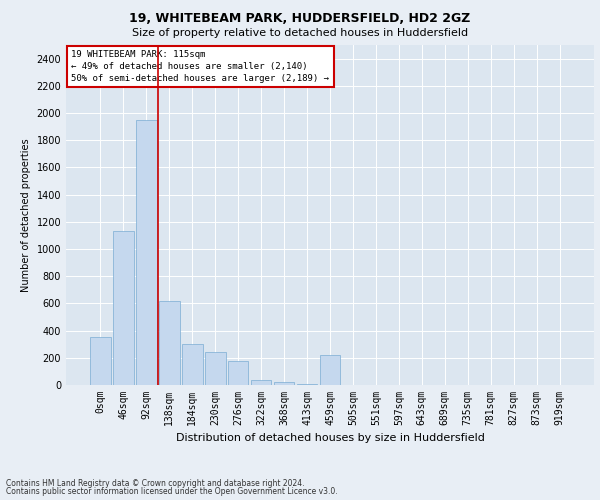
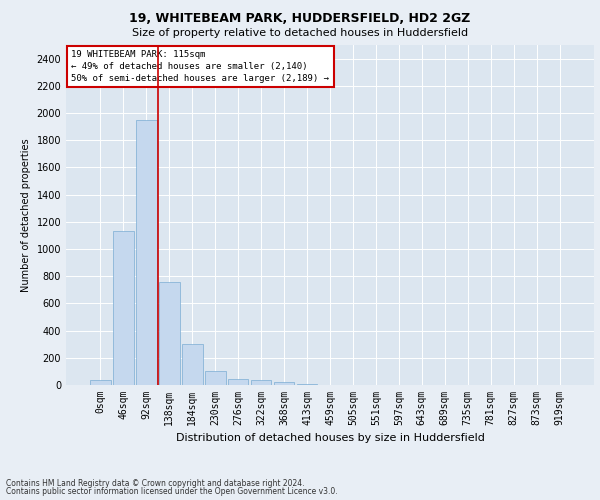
0sqm: 350 -> 40
138sqm: 620 -> 760
230sqm: 240 -> 100
276sqm: 180 -> 40
459sqm: 220 -> 0
